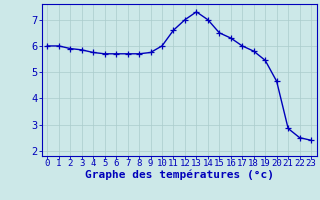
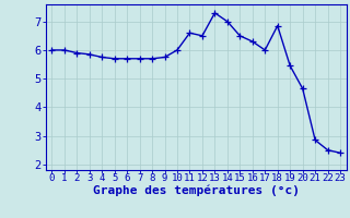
12: 7.00 -> 6.50
18: 5.80 -> 6.85
